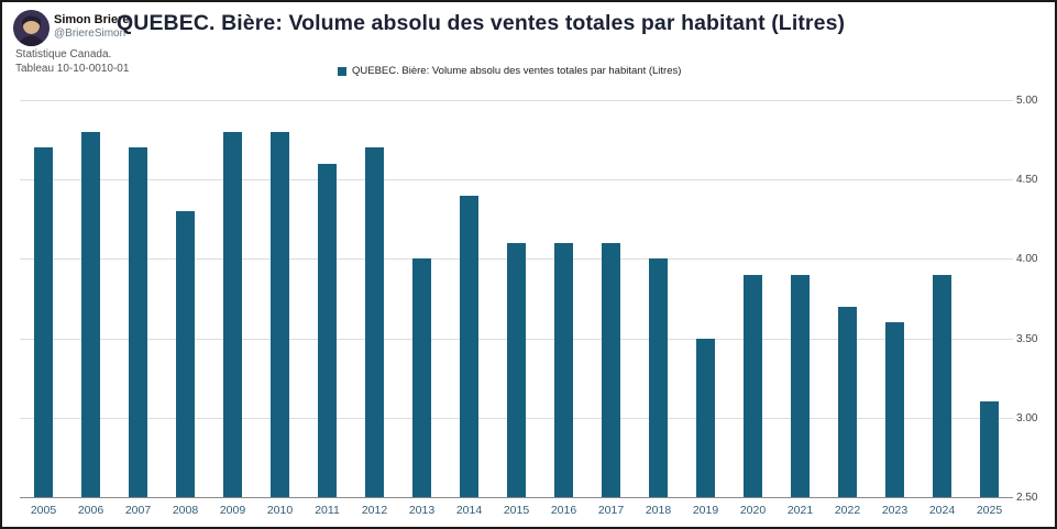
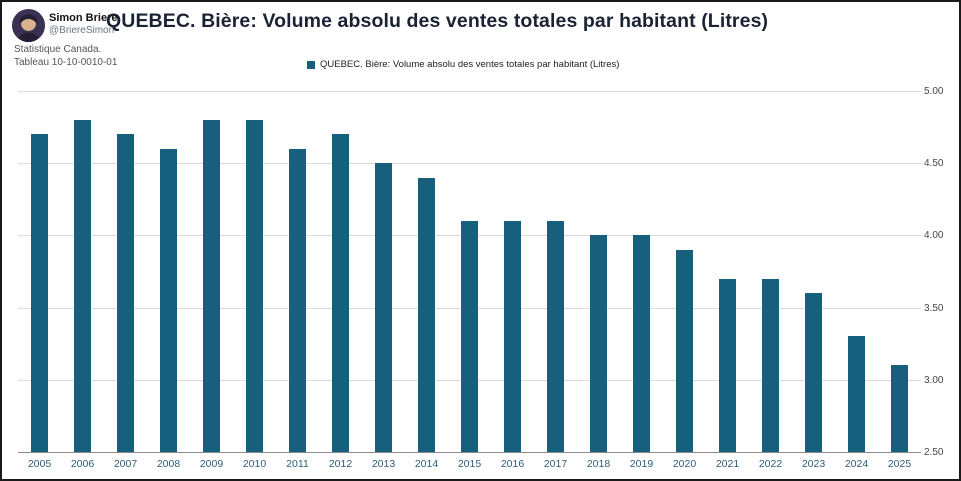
2008: 4.3 -> 4.6
2013: 4.0 -> 4.5
2019: 3.5 -> 4.0
2021: 3.9 -> 3.7
2024: 3.9 -> 3.3
